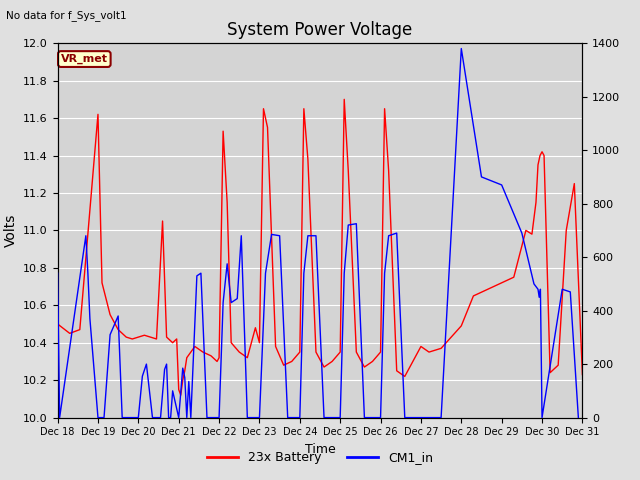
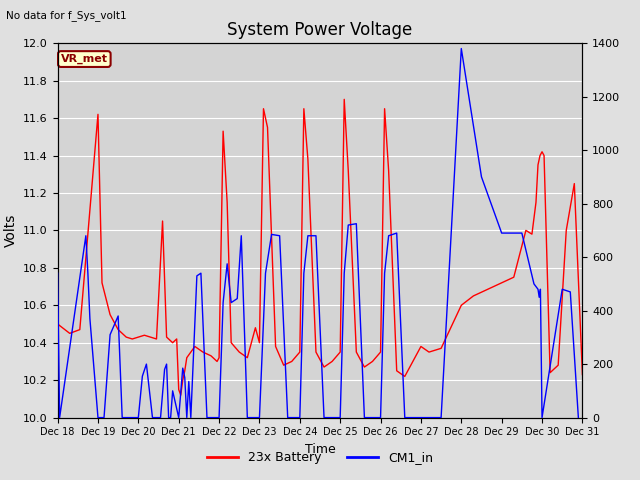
23x Battery/Dec 28: 10.49 -> 10.60
CM1_in/Dec 29: 870 -> 690
